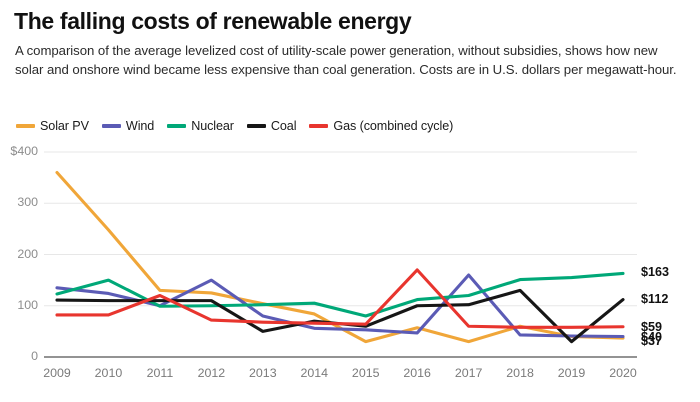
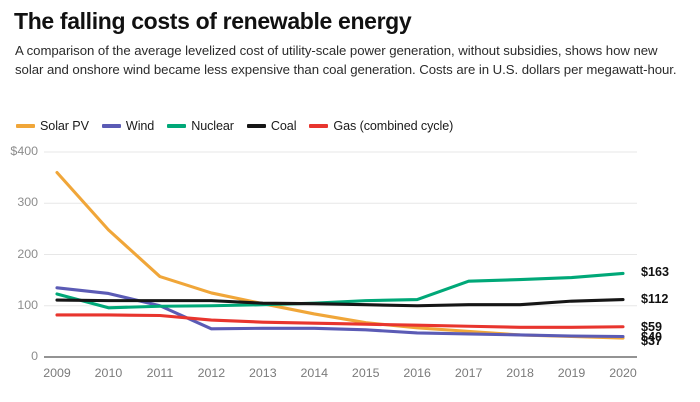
Nuclear/2010: $150 -> $100
Solar PV/2011: $130 -> $160
Gas (combined cycle)/2011: $120 -> $80
Wind/2012: $150 -> $60
Wind/2013: $80 -> $60
Coal/2013: $50 -> $100
Coal/2014: $70 -> $100
Solar PV/2015: $30 -> $70
Nuclear/2015: $80 -> $110
Coal/2015: $60 -> $100
Gas (combined cycle)/2016: $170 -> $60
Solar PV/2017: $30 -> $50
Wind/2017: $160 -> $40
Nuclear/2017: $120 -> $150
Solar PV/2018: $60 -> $40
Coal/2018: $130 -> $100
Coal/2019: $30 -> $110
